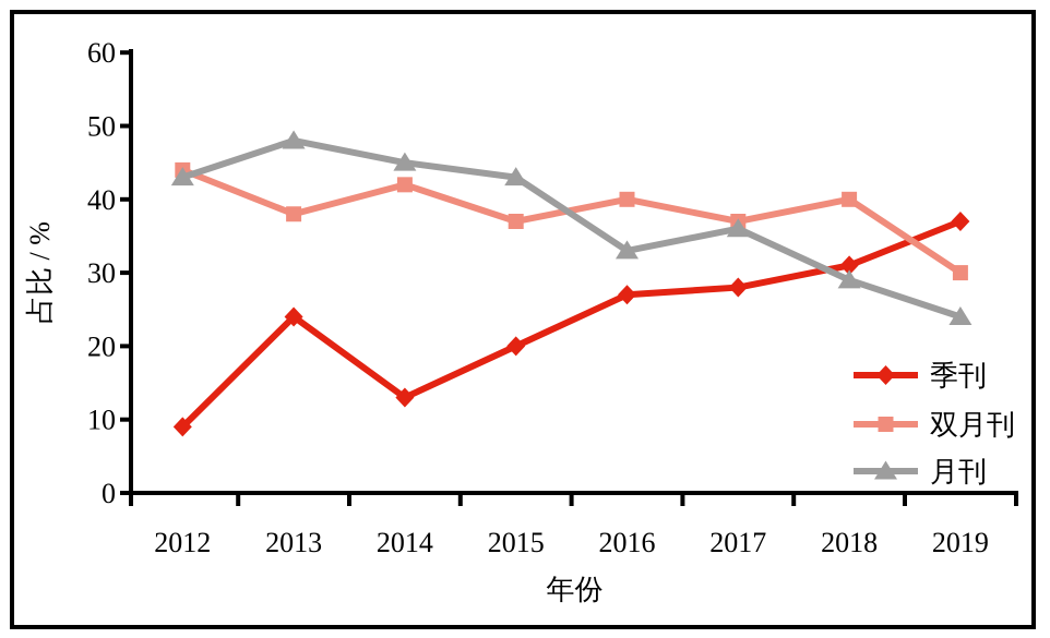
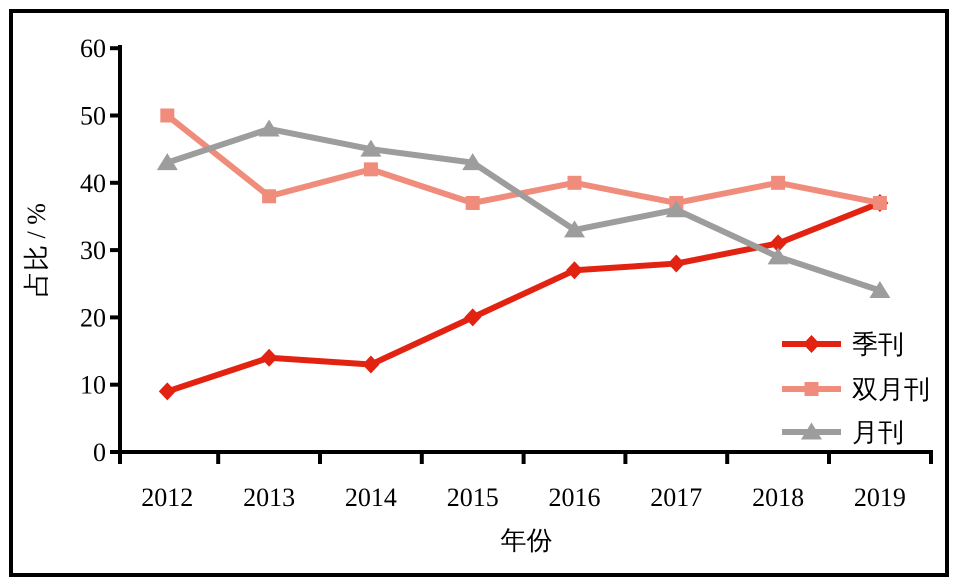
双月刊/2012: 44 -> 50
季刊/2013: 24 -> 14
双月刊/2019: 30 -> 37
